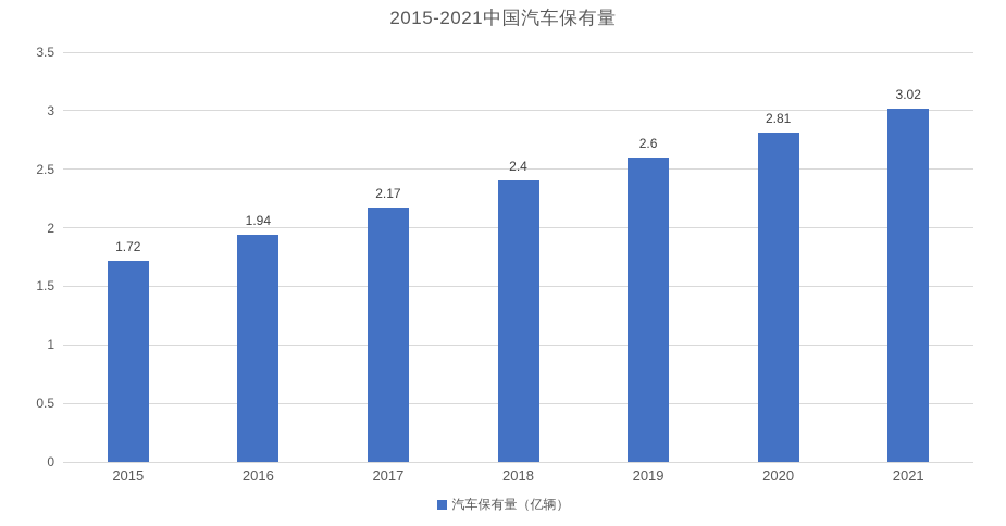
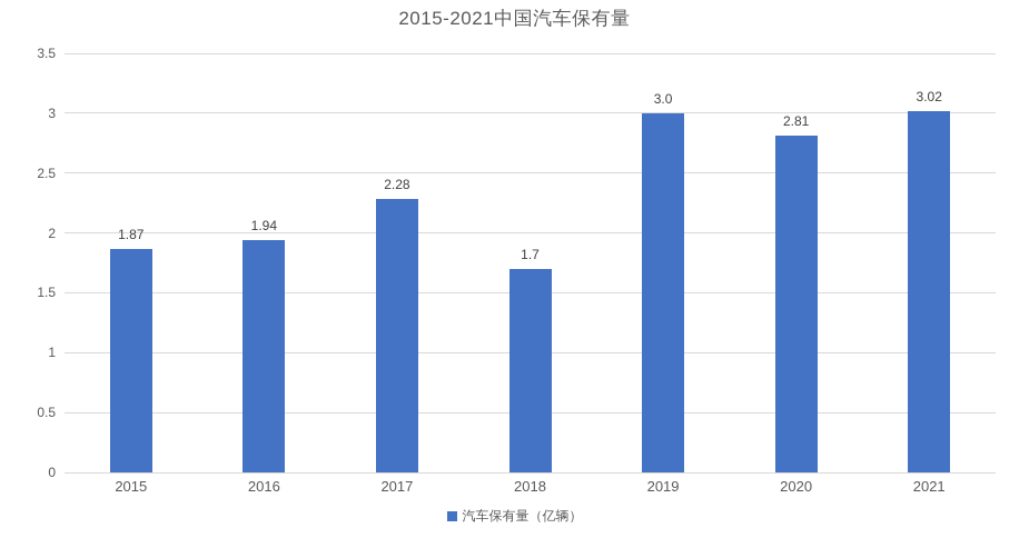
2015: 1.72 -> 1.87
2017: 2.17 -> 2.28
2018: 2.4 -> 1.7
2019: 2.6 -> 3.0
